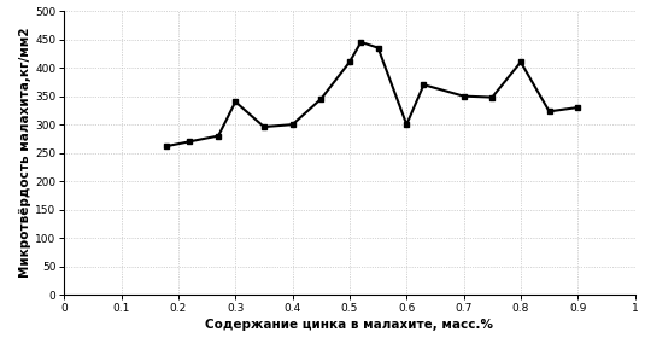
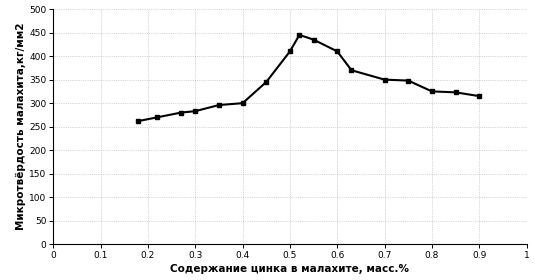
0.3: 340 -> 283
0.6: 300 -> 410
0.8: 410 -> 325
0.9: 330 -> 315
